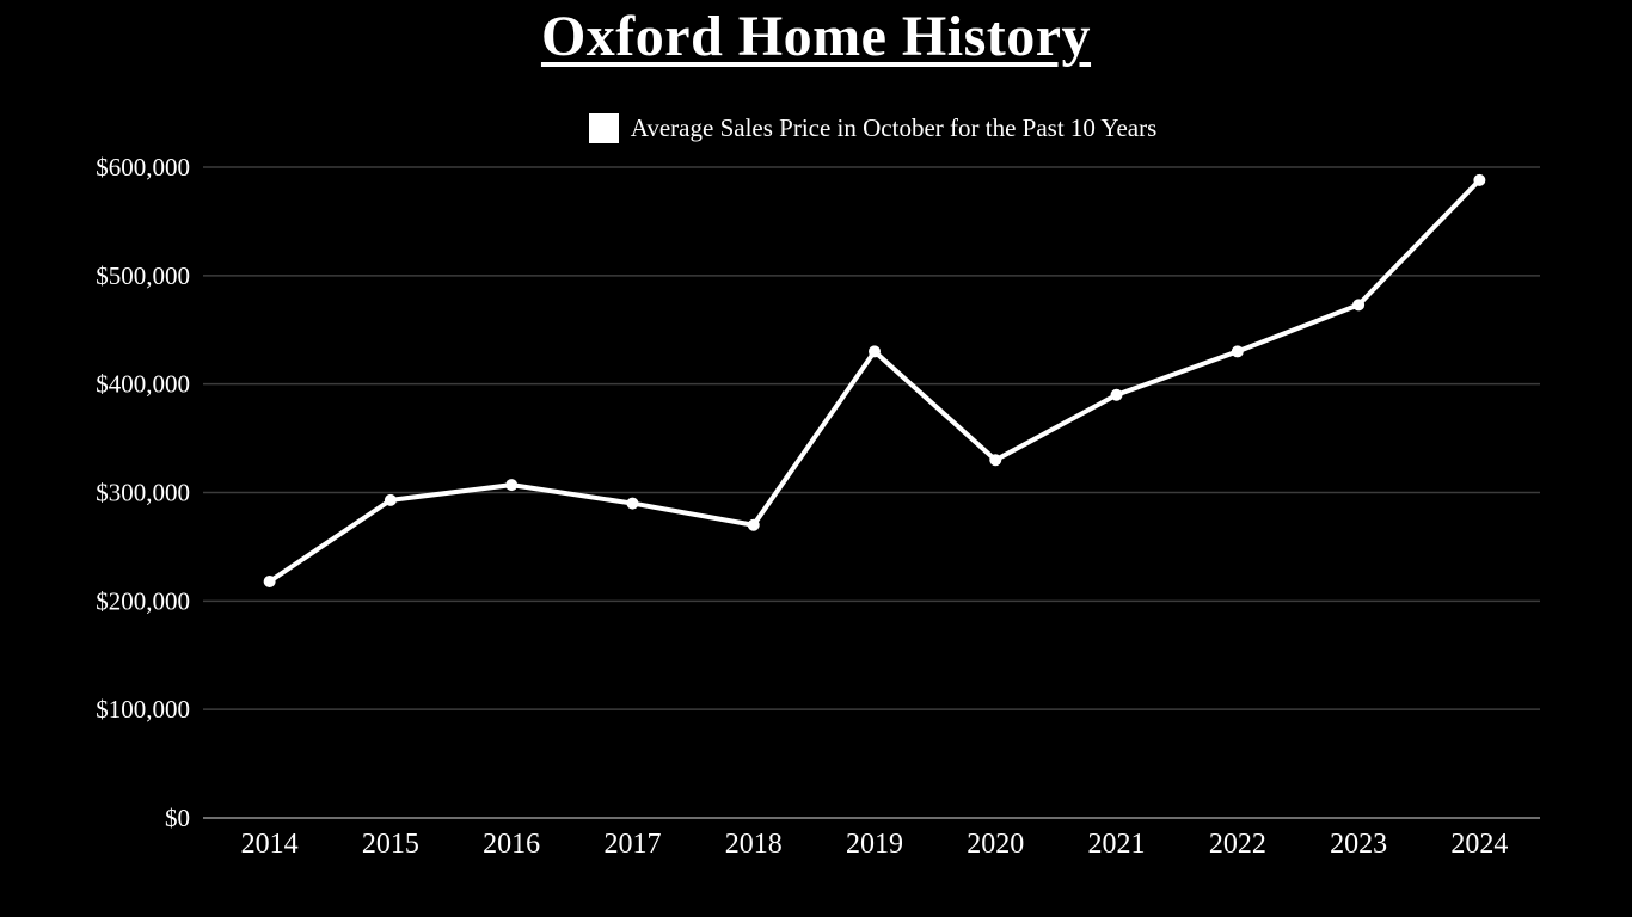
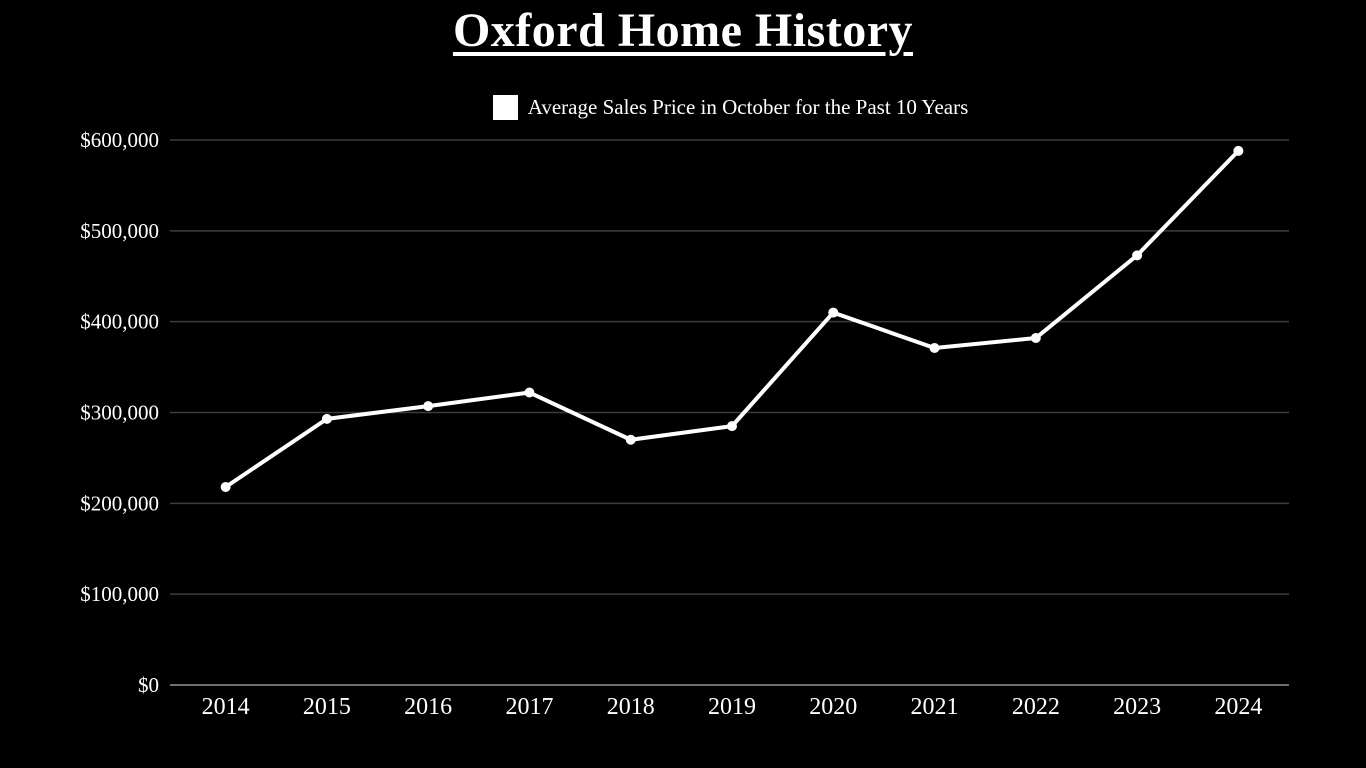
2017: $290000 -> $320000
2019: $430000 -> $280000
2020: $330000 -> $410000
2021: $390000 -> $370000
2022: $430000 -> $380000
